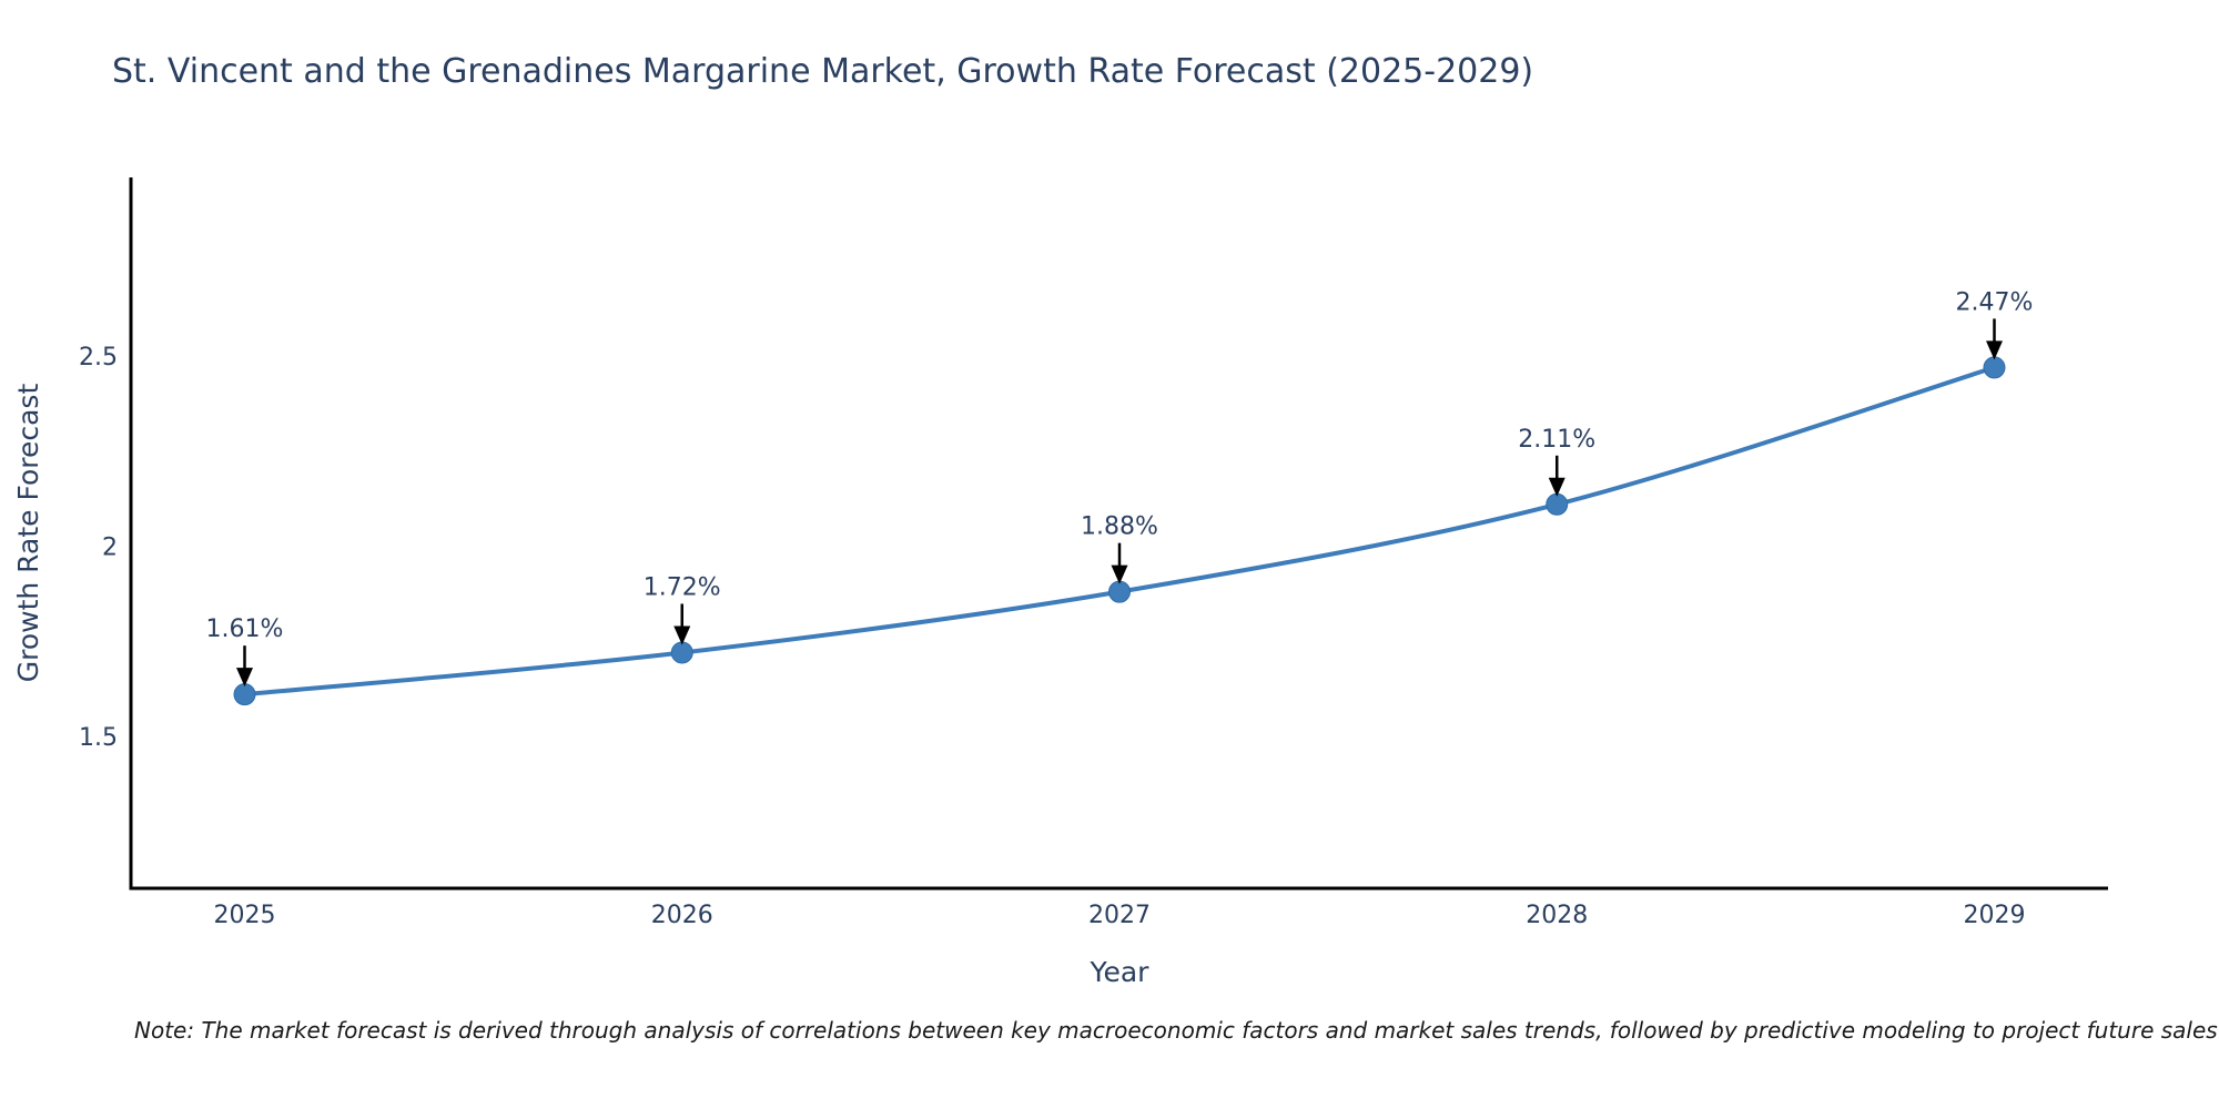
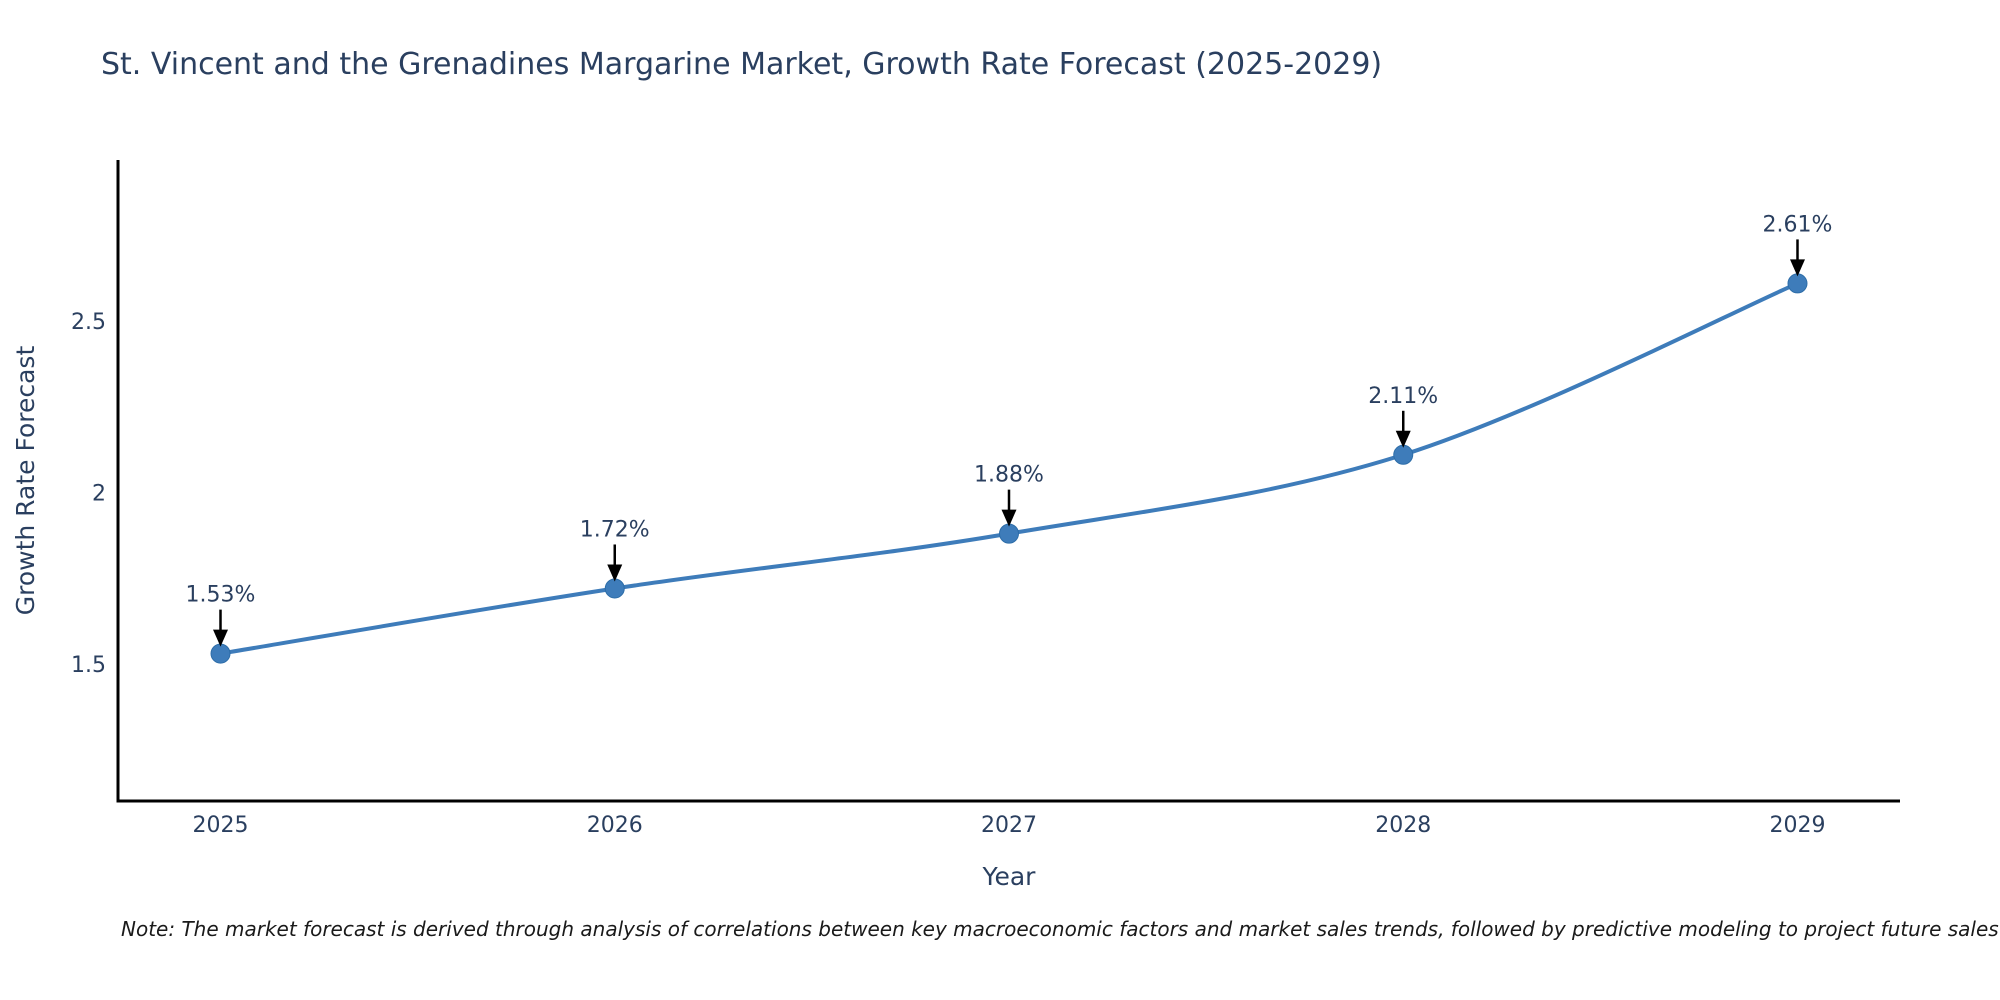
2025: 1.61% -> 1.53%
2029: 2.47% -> 2.61%
